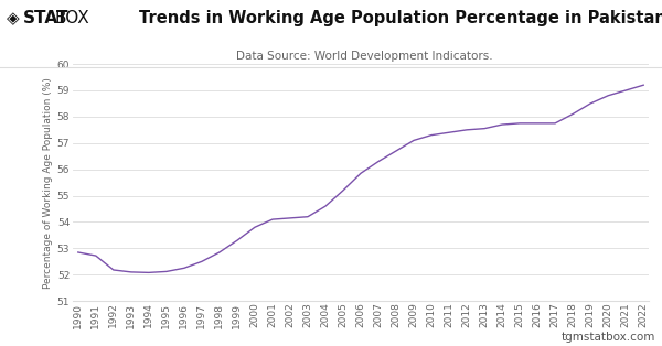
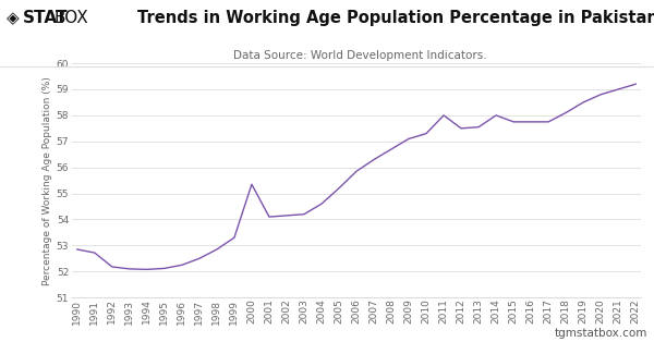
2000: 53.80 -> 55.35
2011: 57.40 -> 58.00
2014: 57.70 -> 58.00
